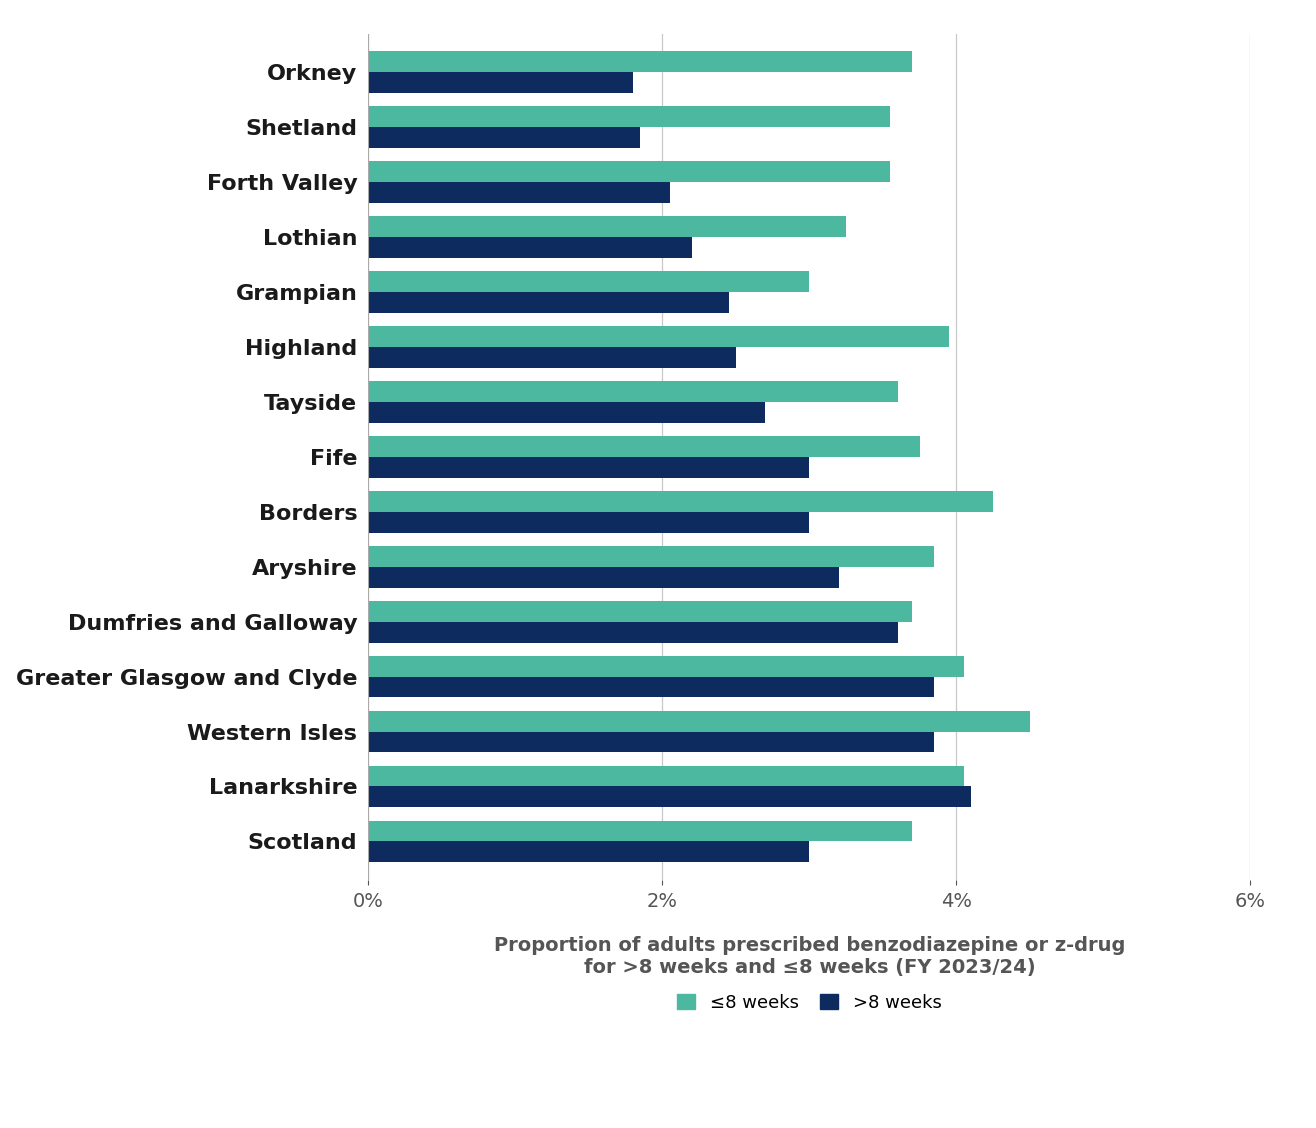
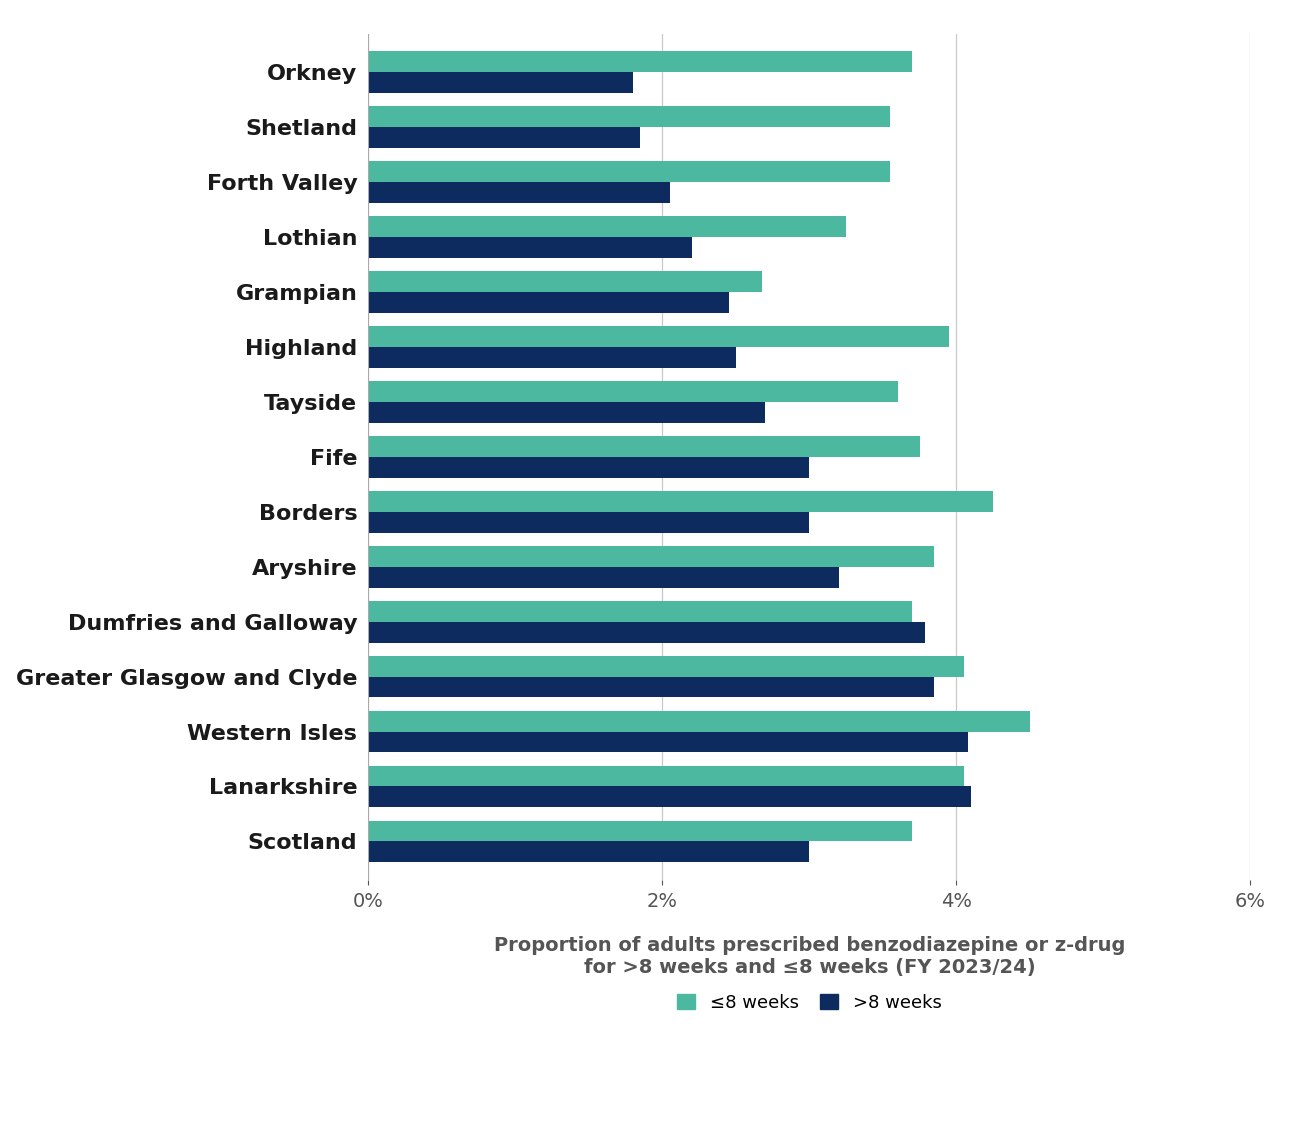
≤8 weeks/Grampian: 3.00% -> 2.68%
>8 weeks/Dumfries and Galloway: 3.60% -> 3.79%
>8 weeks/Western Isles: 3.85% -> 4.08%
